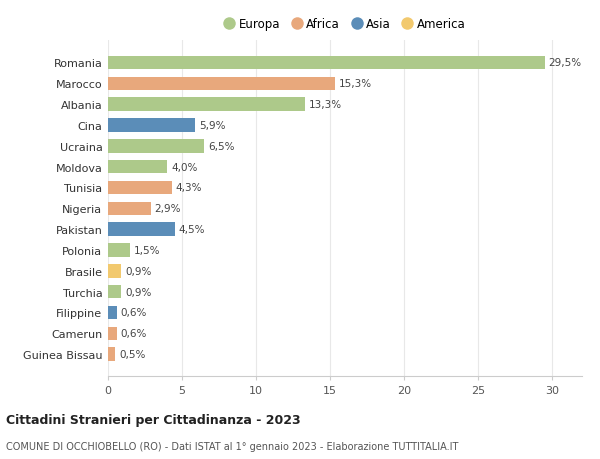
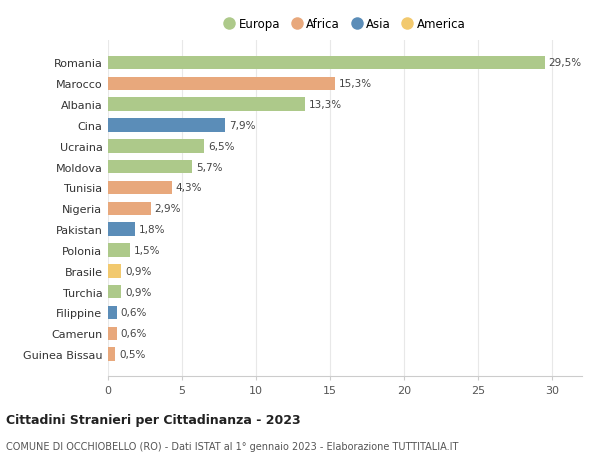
Cina: 5,9% -> 7,9%
Moldova: 4,0% -> 5,7%
Pakistan: 4,5% -> 1,8%
